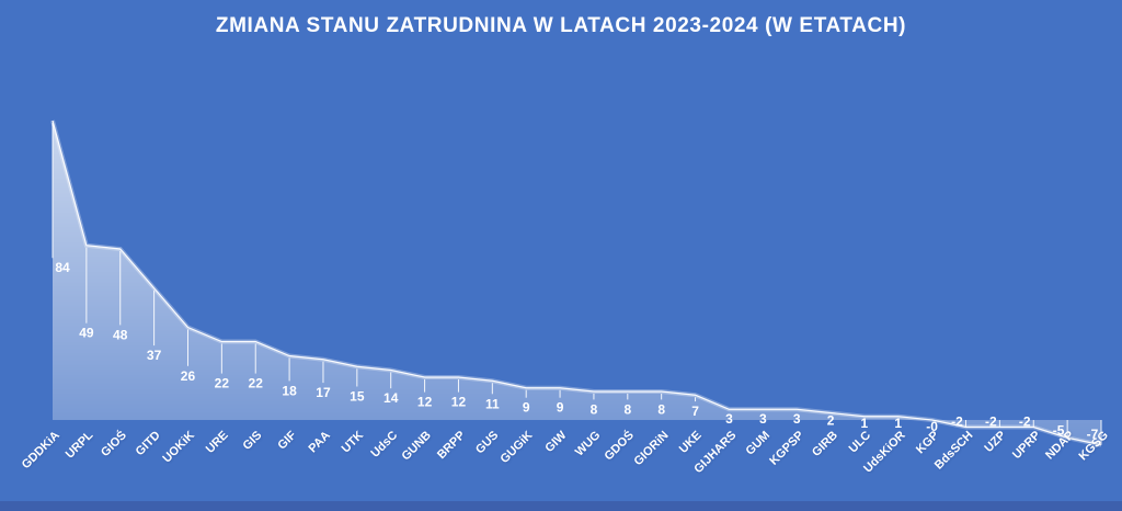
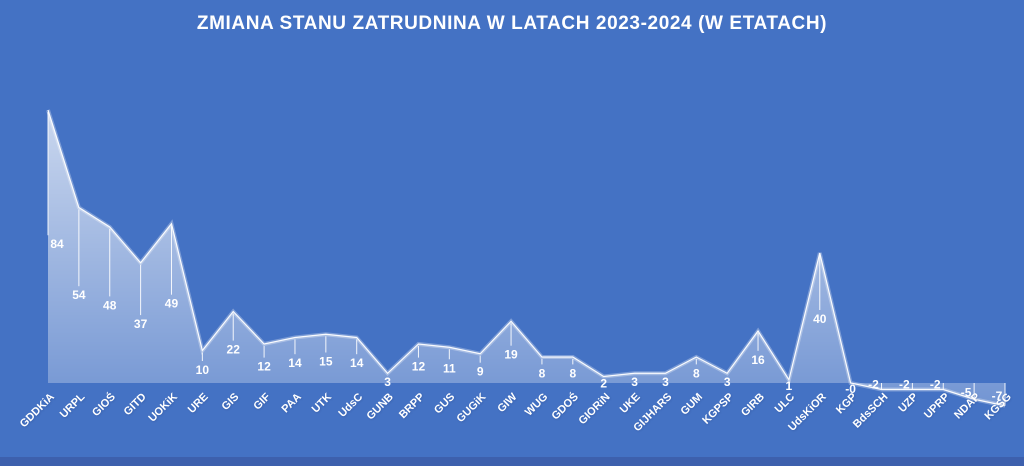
URPL: 49 -> 54
UOKiK: 26 -> 49
URE: 22 -> 10
GIF: 18 -> 12
PAA: 17 -> 14
GUNB: 12 -> 3
GIW: 9 -> 19
GIORiN: 8 -> 2
UKE: 7 -> 3
GUM: 3 -> 8
GIRB: 2 -> 16
UdsKiOR: 1 -> 40
